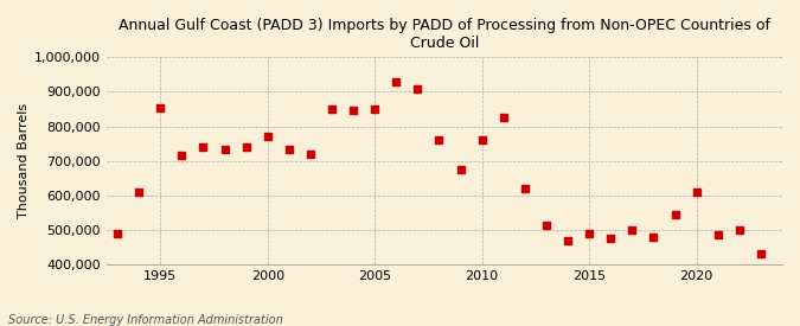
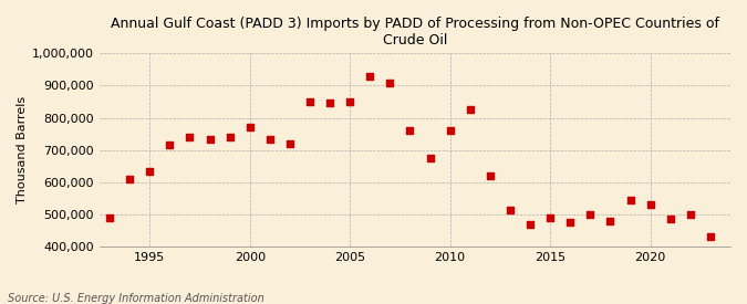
1995: 855,000 -> 635,000
2020: 610,000 -> 530,000
